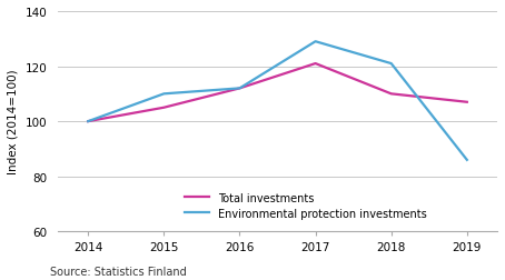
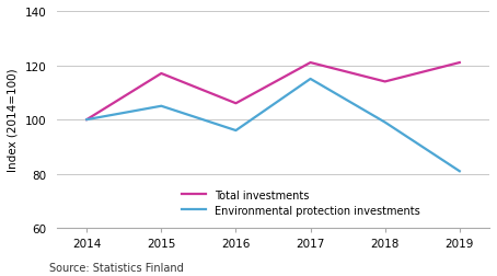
Total investments/2015: 105 -> 117
Environmental protection investments/2015: 110 -> 105
Total investments/2016: 112 -> 106
Environmental protection investments/2016: 112 -> 96
Environmental protection investments/2017: 129 -> 115
Total investments/2018: 110 -> 114
Environmental protection investments/2018: 121 -> 99
Total investments/2019: 107 -> 121
Environmental protection investments/2019: 86 -> 81
